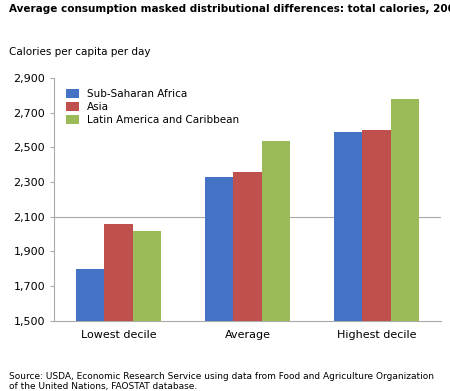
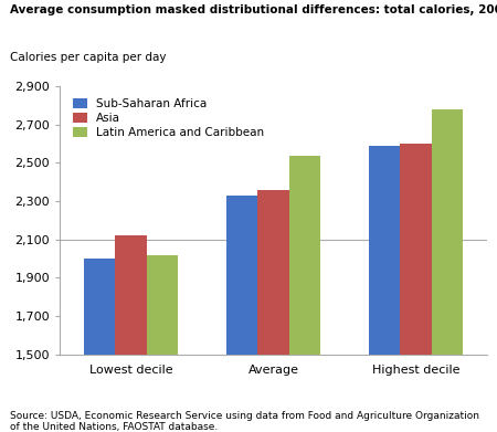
Sub-Saharan Africa/Lowest decile: 1,800 -> 2,000
Asia/Lowest decile: 2,060 -> 2,120
